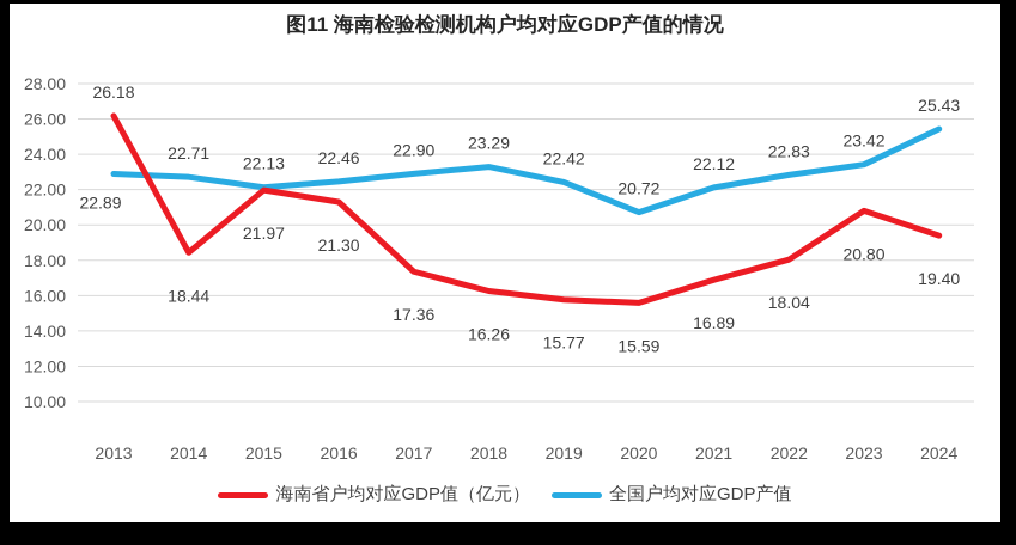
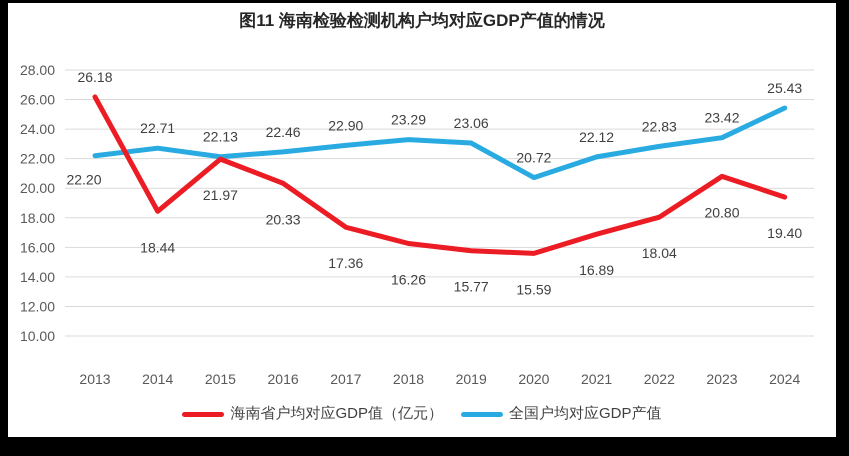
全国户均对应GDP产值/2013: 22.89 -> 22.20
海南省户均对应GDP值（亿元）/2016: 21.30 -> 20.33
全国户均对应GDP产值/2019: 22.42 -> 23.06
